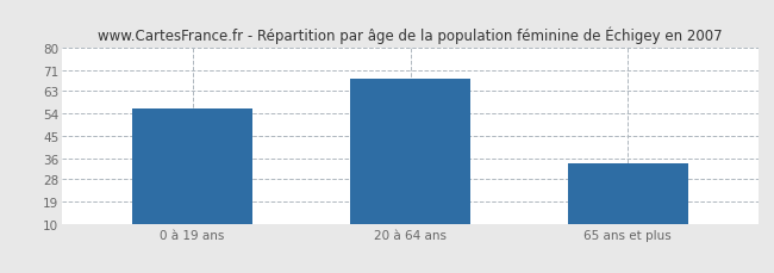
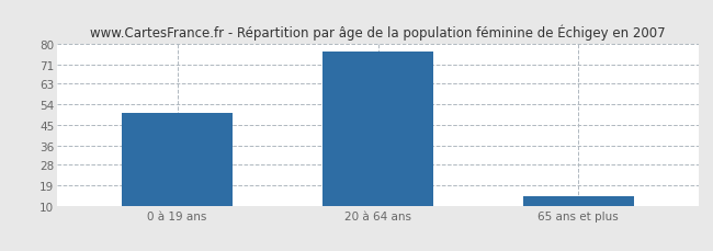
0 à 19 ans: 56 -> 50
20 à 64 ans: 68 -> 77
65 ans et plus: 34 -> 14
